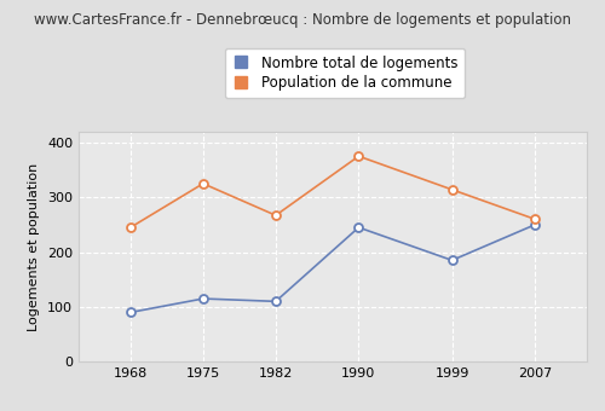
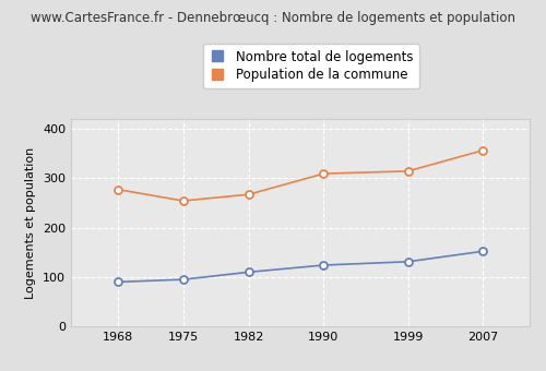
Population de la commune/1968: 245 -> 277
Nombre total de logements/1975: 115 -> 95
Population de la commune/1975: 325 -> 254
Nombre total de logements/1990: 245 -> 124
Population de la commune/1990: 375 -> 309
Nombre total de logements/1999: 185 -> 131
Nombre total de logements/2007: 250 -> 152
Population de la commune/2007: 260 -> 356
